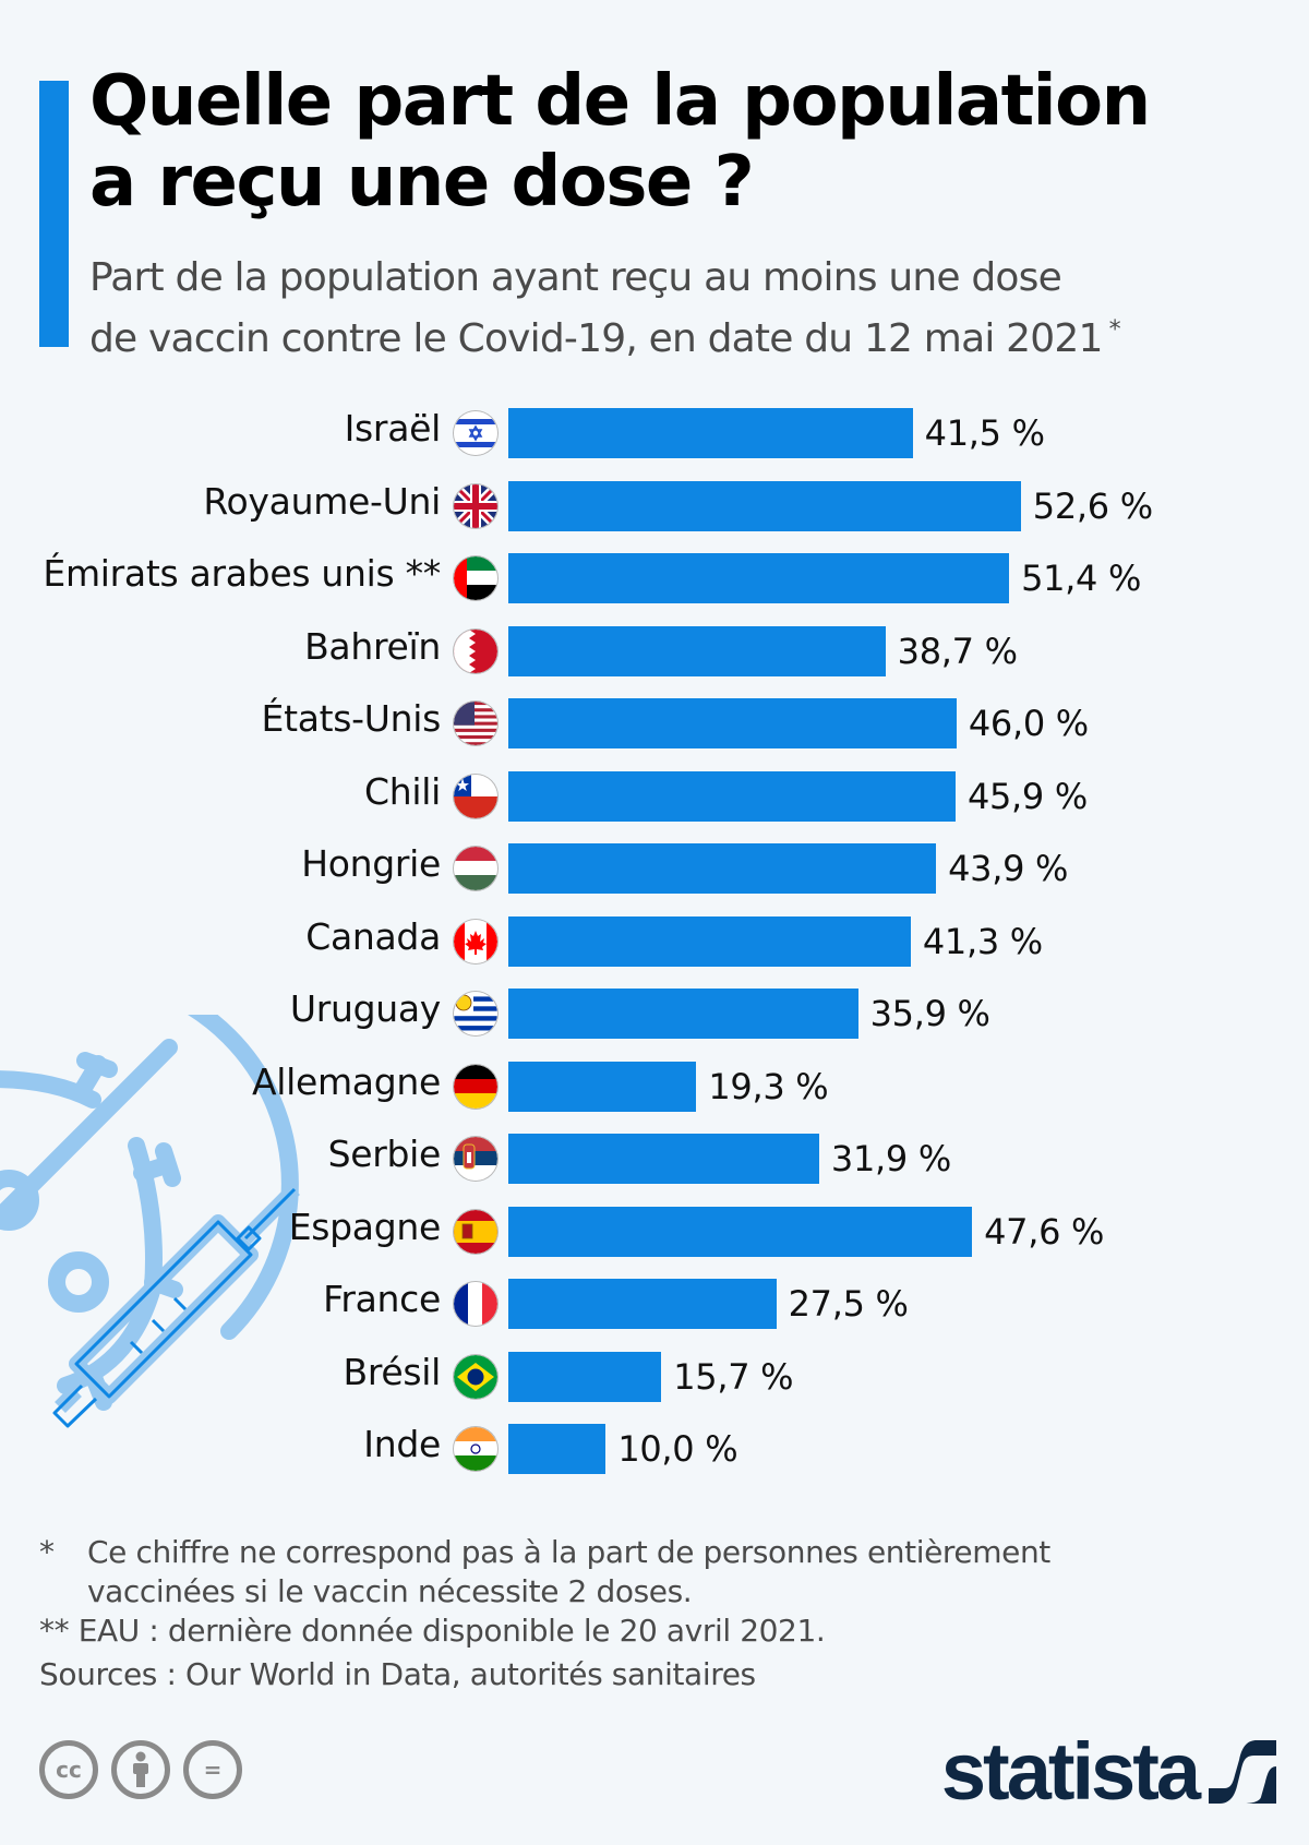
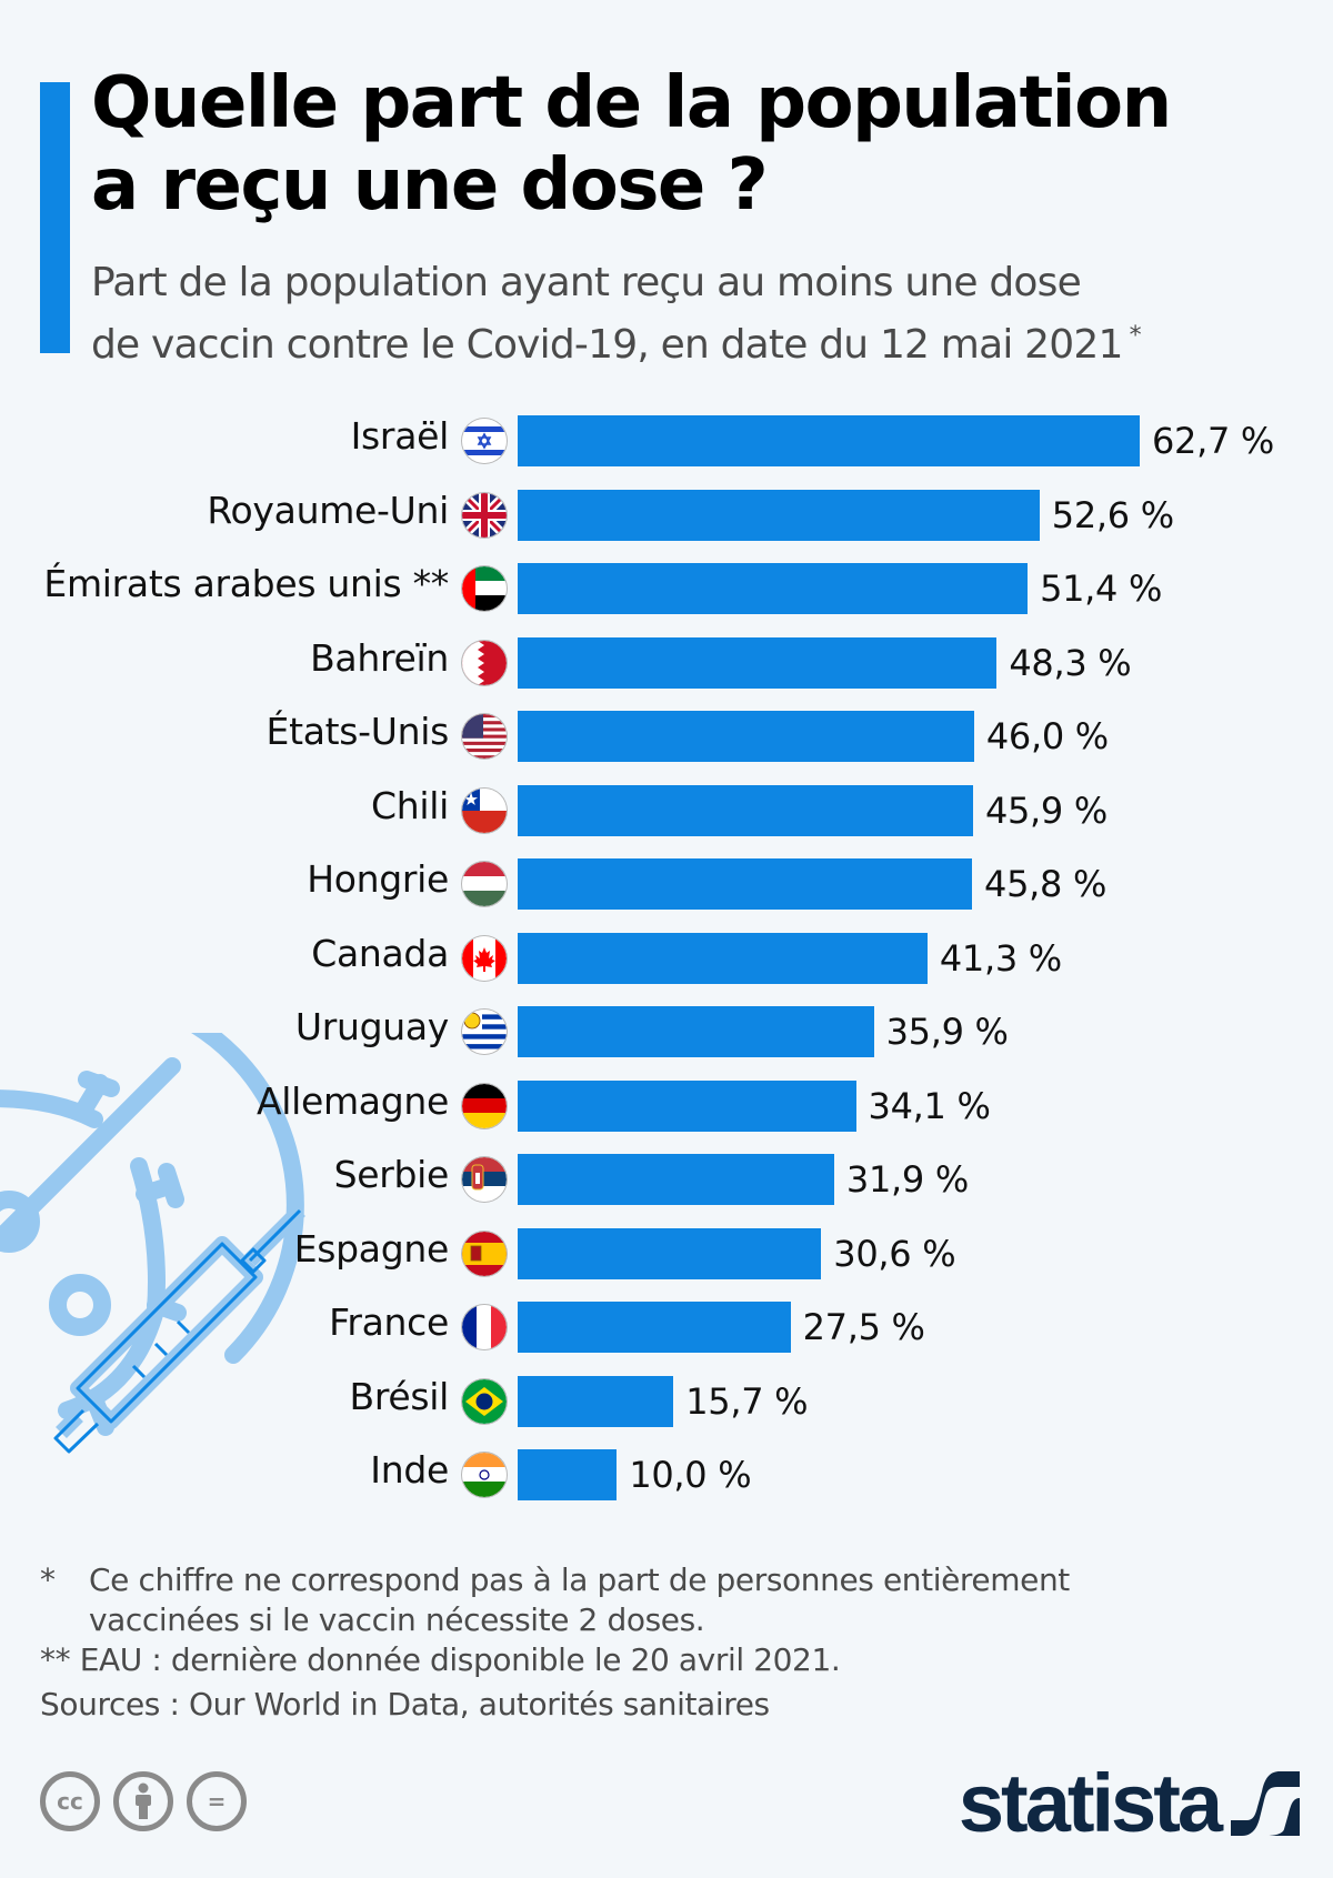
Israël: 41,5 -> 62,7
Bahreïn: 38,7 -> 48,3
Hongrie: 43,9 -> 45,8
Allemagne: 19,3 -> 34,1
Espagne: 47,6 -> 30,6
